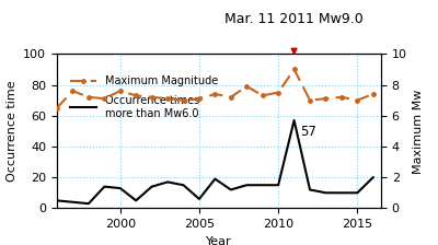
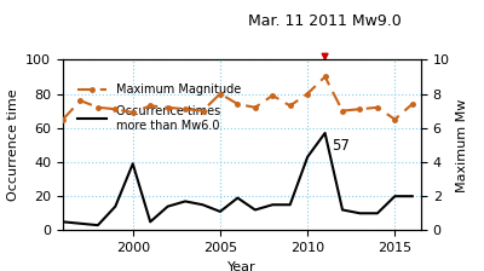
Occurrence times more than Mw6.0/2000: 13 -> 39
Maximum Magnitude/2000: 7.6 -> 6.9
Occurrence times more than Mw6.0/2005: 6 -> 11
Maximum Magnitude/2005: 7.1 -> 8.0
Occurrence times more than Mw6.0/2010: 15 -> 43
Maximum Magnitude/2010: 7.5 -> 8.0
Occurrence times more than Mw6.0/2015: 10 -> 20
Maximum Magnitude/2015: 7.0 -> 6.5
